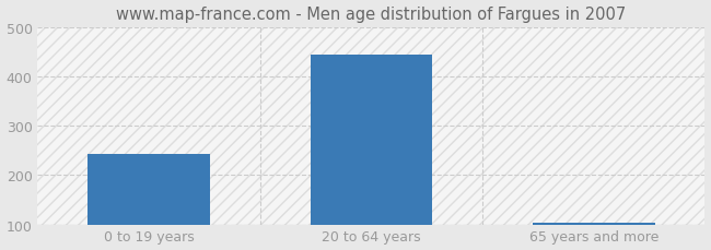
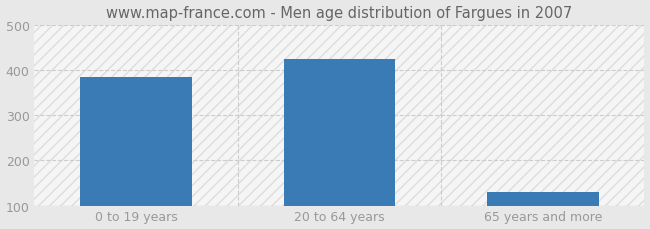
0 to 19 years: 244 -> 385
20 to 64 years: 444 -> 425
65 years and more: 104 -> 130
